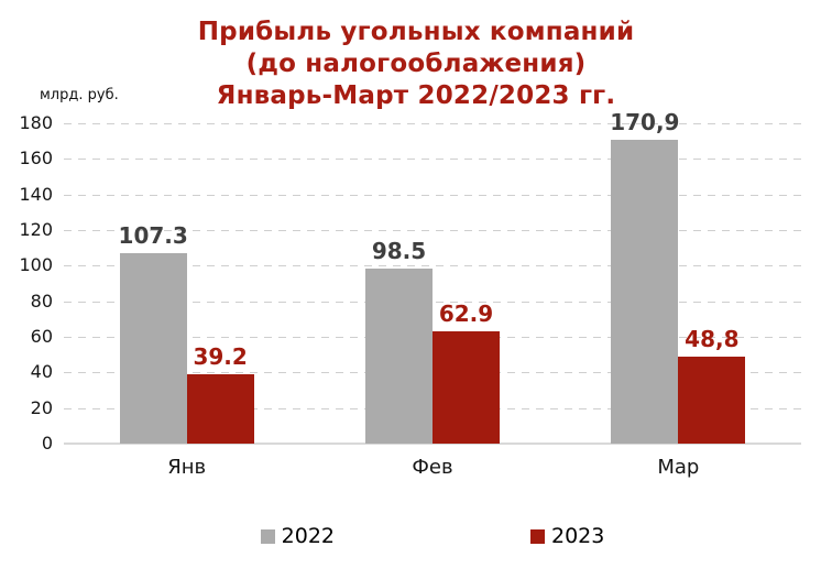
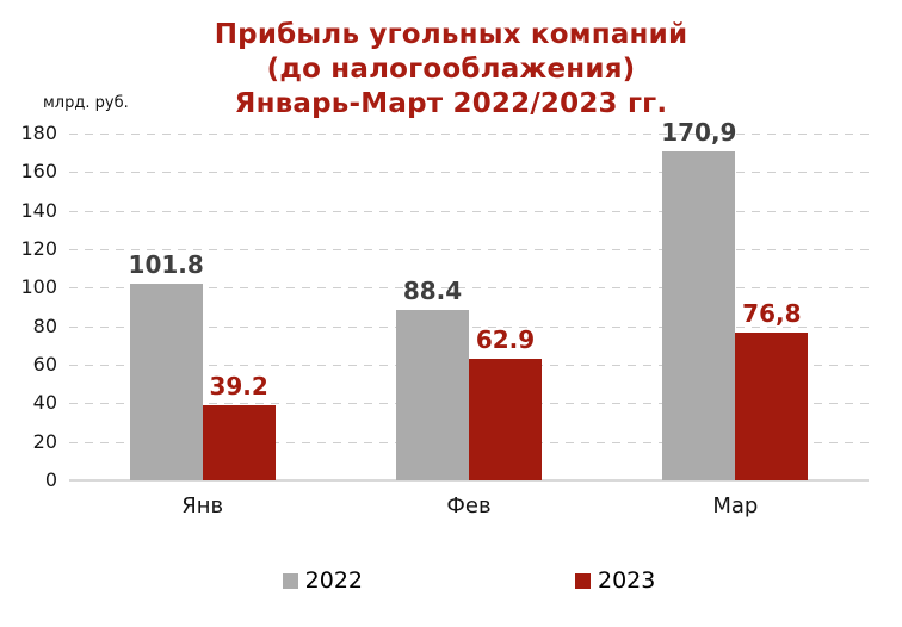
2022/Янв: 107.3 -> 101.8
2022/Фев: 98.5 -> 88.4
2023/Мар: 48,8 -> 76,8
